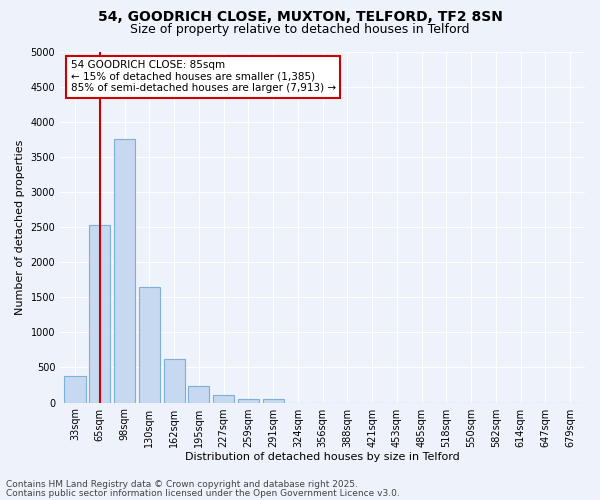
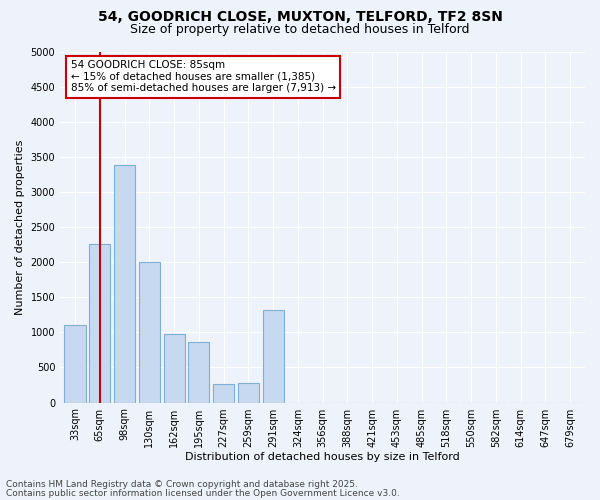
33sqm: 380 -> 1100
65sqm: 2530 -> 2260
98sqm: 3760 -> 3380
130sqm: 1650 -> 2000
162sqm: 620 -> 980
195sqm: 230 -> 860
227sqm: 100 -> 260
259sqm: 50 -> 280
291sqm: 40 -> 1320
